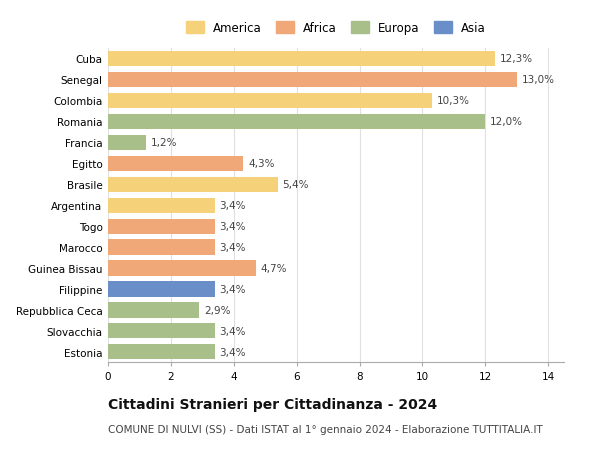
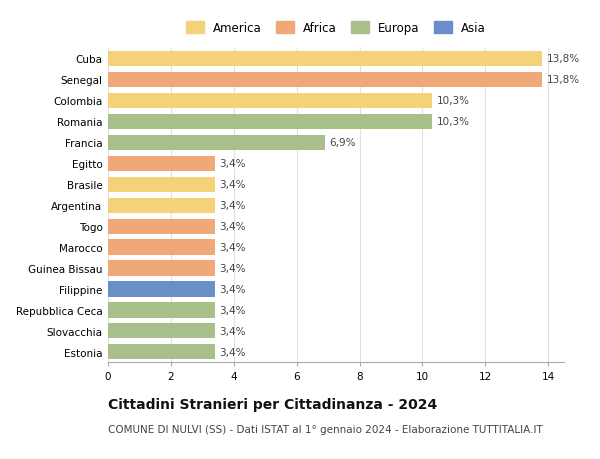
Cuba: 12,3% -> 13,8%
Senegal: 13,0% -> 13,8%
Romania: 12,0% -> 10,3%
Francia: 1,2% -> 6,9%
Egitto: 4,3% -> 3,4%
Brasile: 5,4% -> 3,4%
Guinea Bissau: 4,7% -> 3,4%
Repubblica Ceca: 2,9% -> 3,4%
